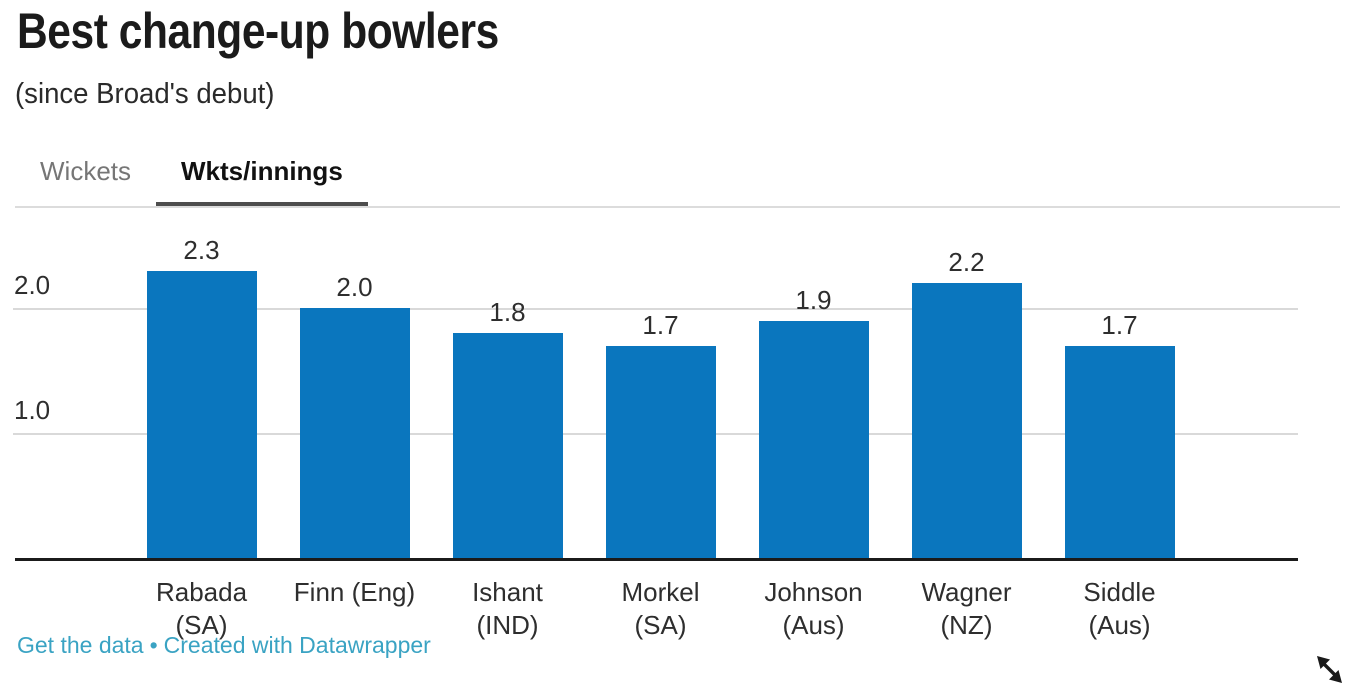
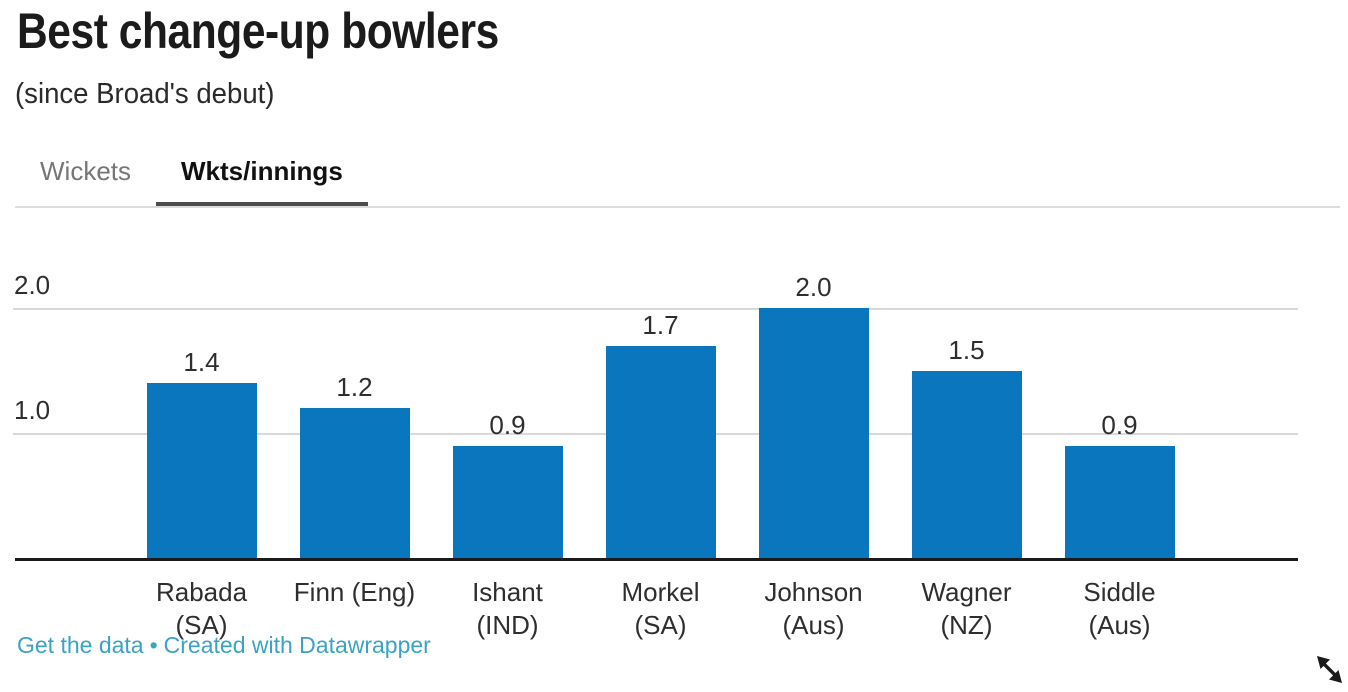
Rabada (SA): 2.3 -> 1.4
Finn (Eng): 2.0 -> 1.2
Ishant (IND): 1.8 -> 0.9
Johnson (Aus): 1.9 -> 2.0
Wagner (NZ): 2.2 -> 1.5
Siddle (Aus): 1.7 -> 0.9
